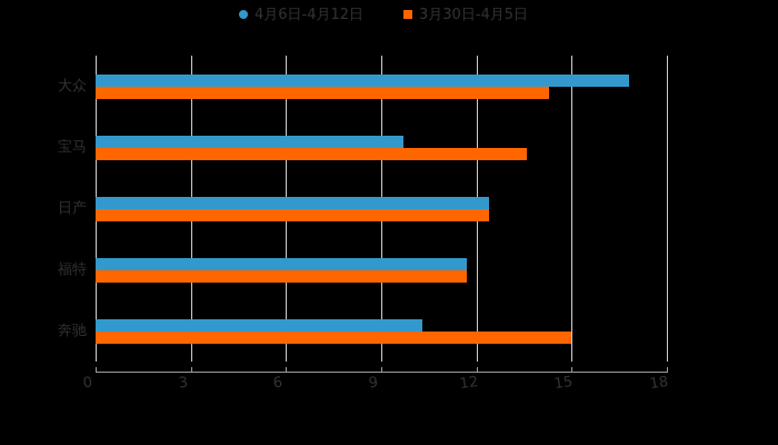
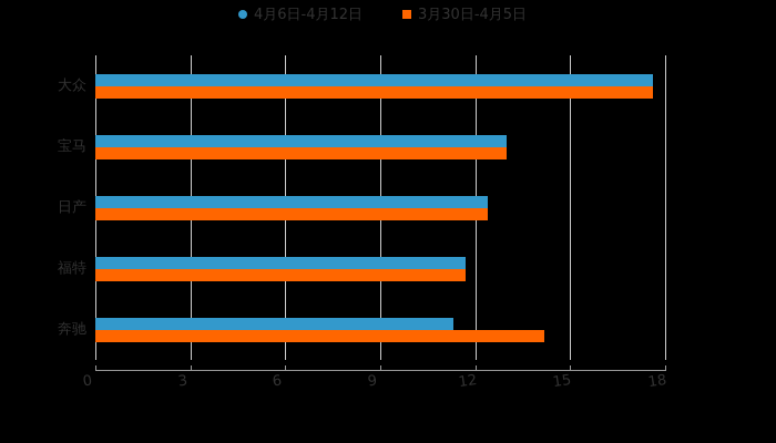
4月6日-4月12日/大众: 16.8 -> 17.6
3月30日-4月5日/大众: 14.3 -> 17.6
4月6日-4月12日/宝马: 9.7 -> 13.0
3月30日-4月5日/宝马: 13.6 -> 13.0
4月6日-4月12日/奔驰: 10.3 -> 11.3
3月30日-4月5日/奔驰: 15.0 -> 14.2
